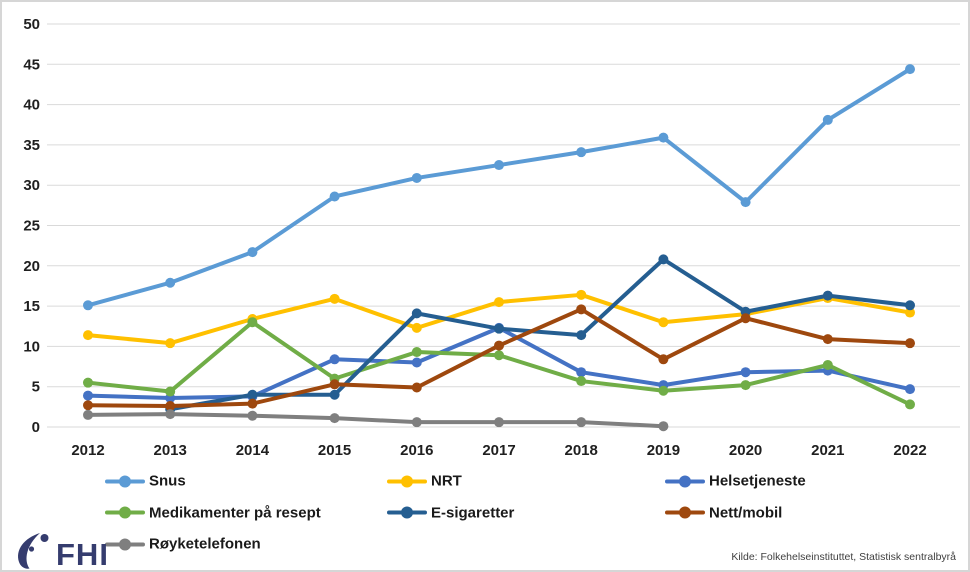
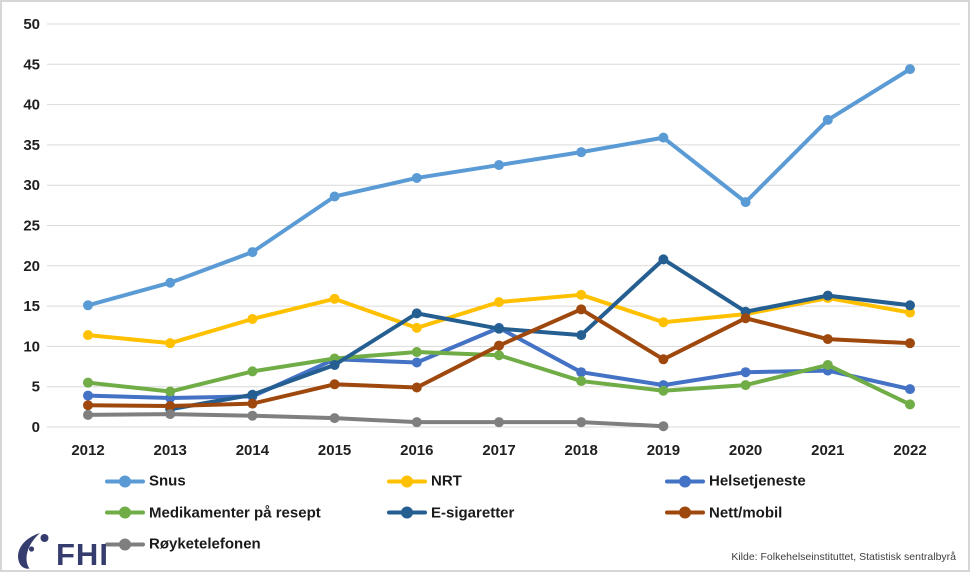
Medikamenter på resept/2014: 13 -> 7
Medikamenter på resept/2015: 6 -> 8
E-sigaretter/2015: 4 -> 8
